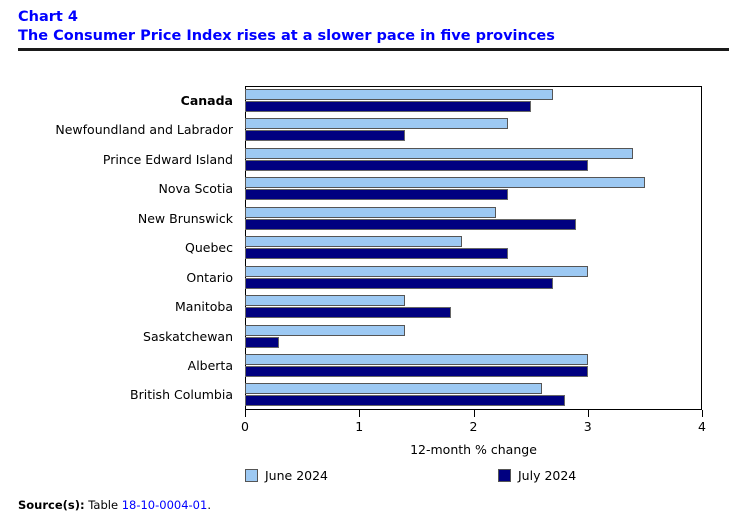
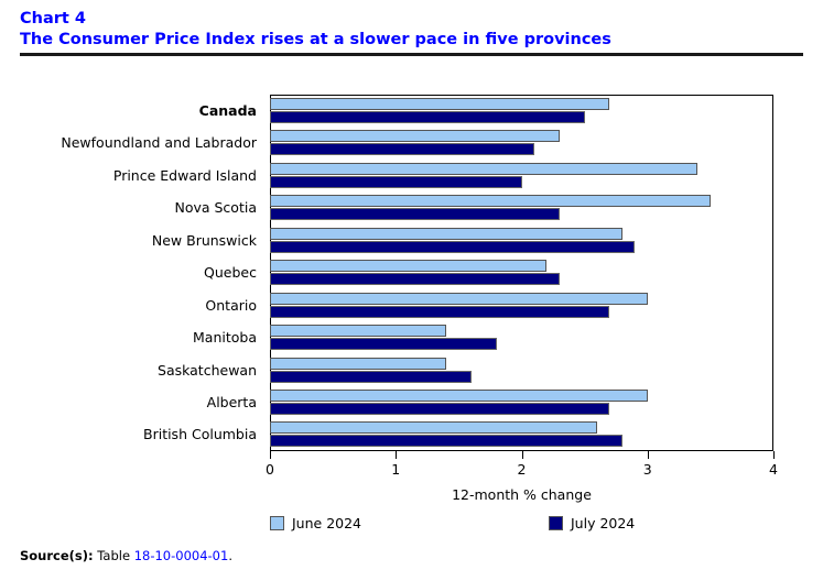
July 2024/Newfoundland and Labrador: 1.4 -> 2.1
July 2024/Prince Edward Island: 3.0 -> 2.0
June 2024/New Brunswick: 2.2 -> 2.8
June 2024/Quebec: 1.9 -> 2.2
July 2024/Saskatchewan: 0.3 -> 1.6
July 2024/Alberta: 3.0 -> 2.7
